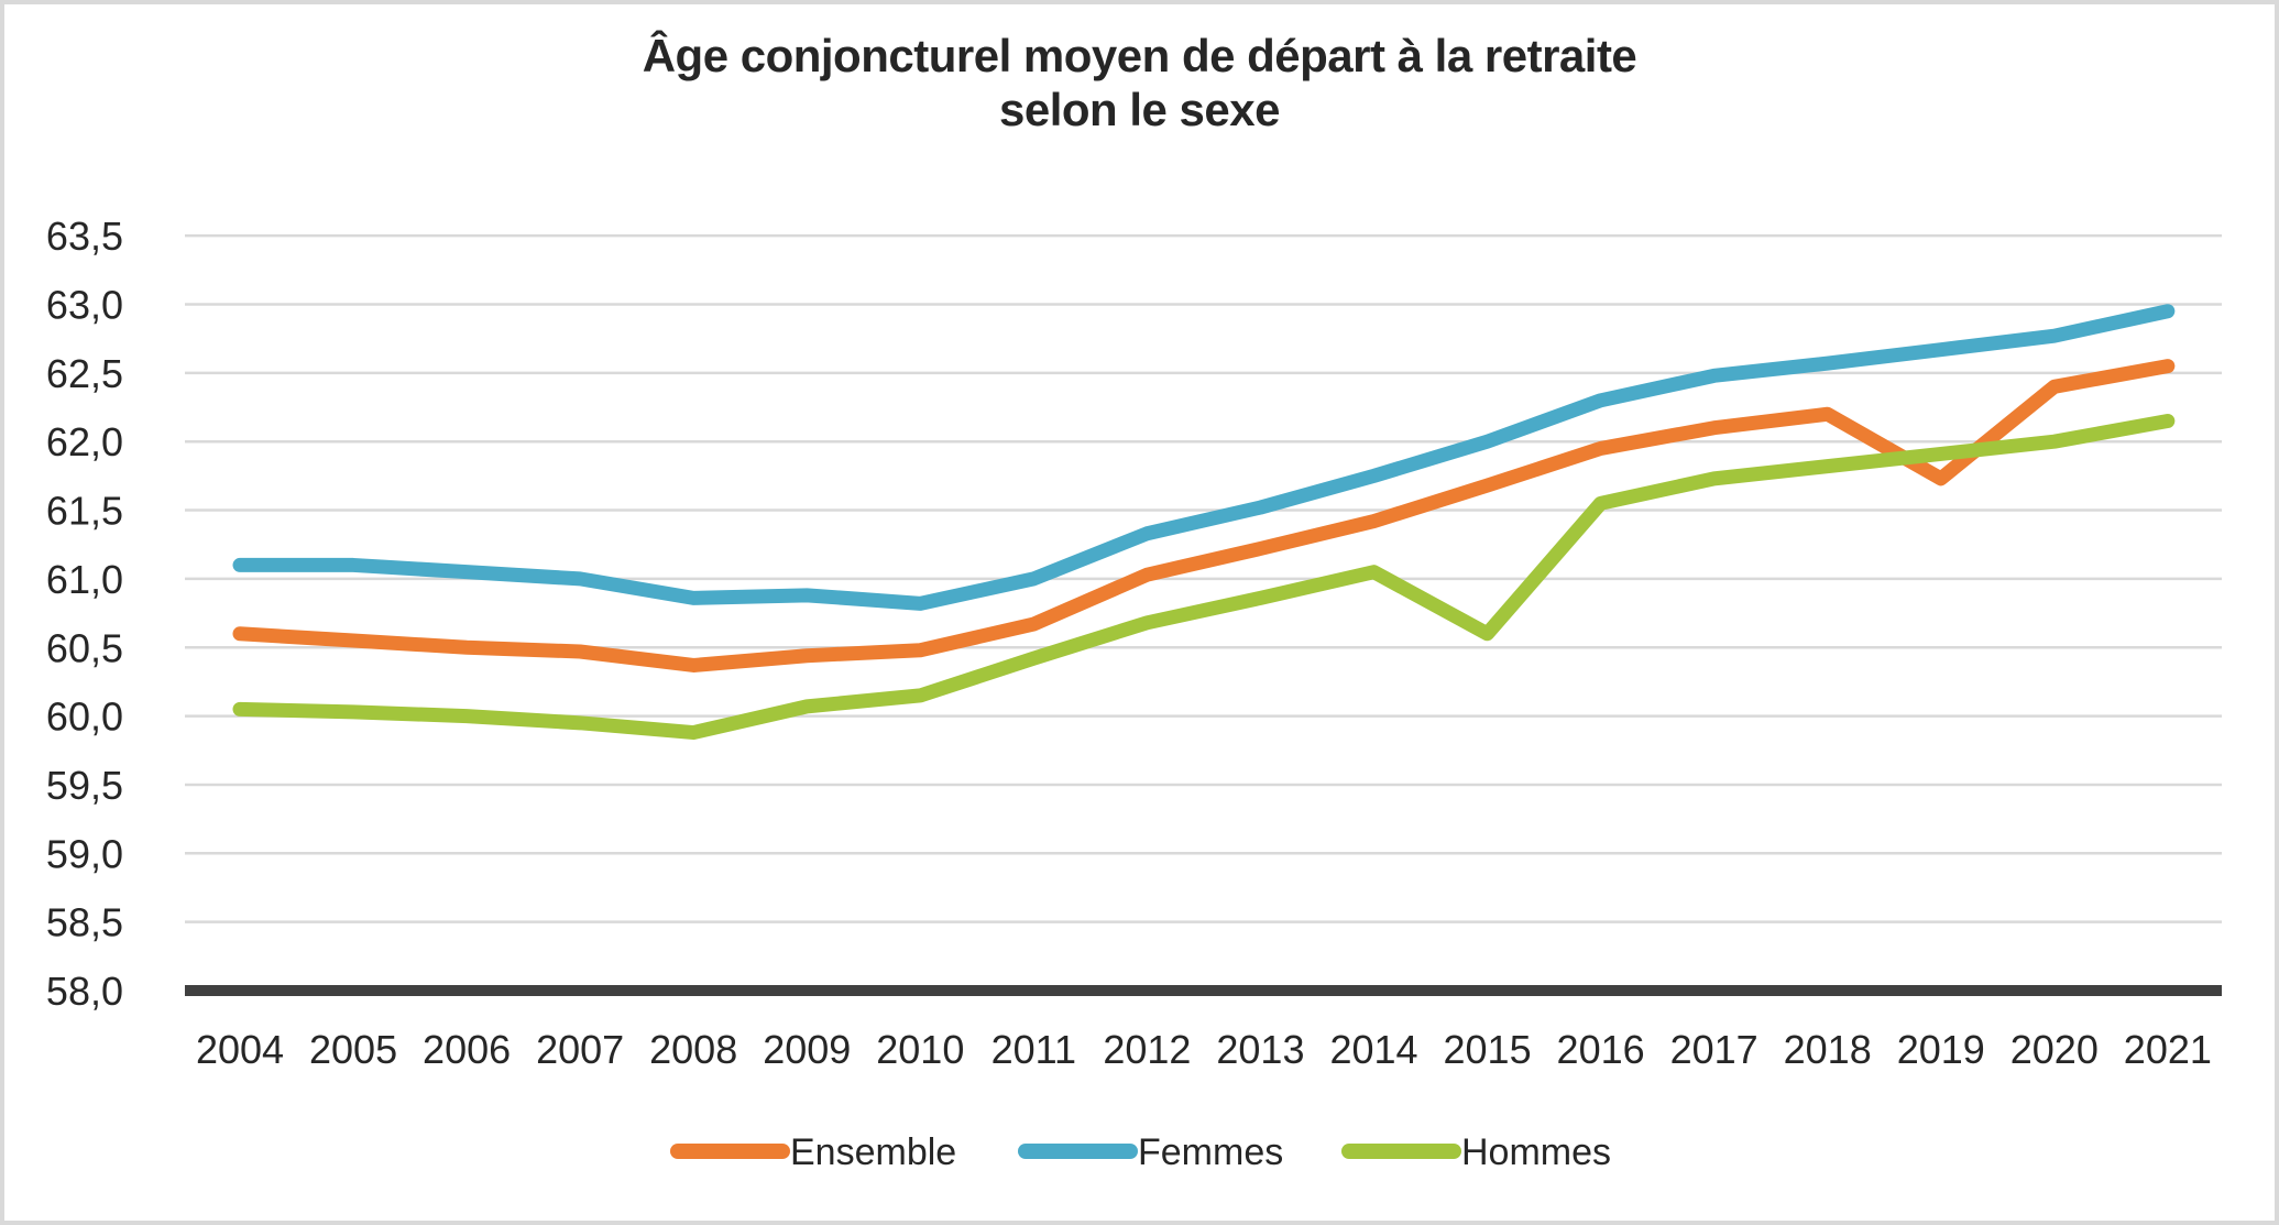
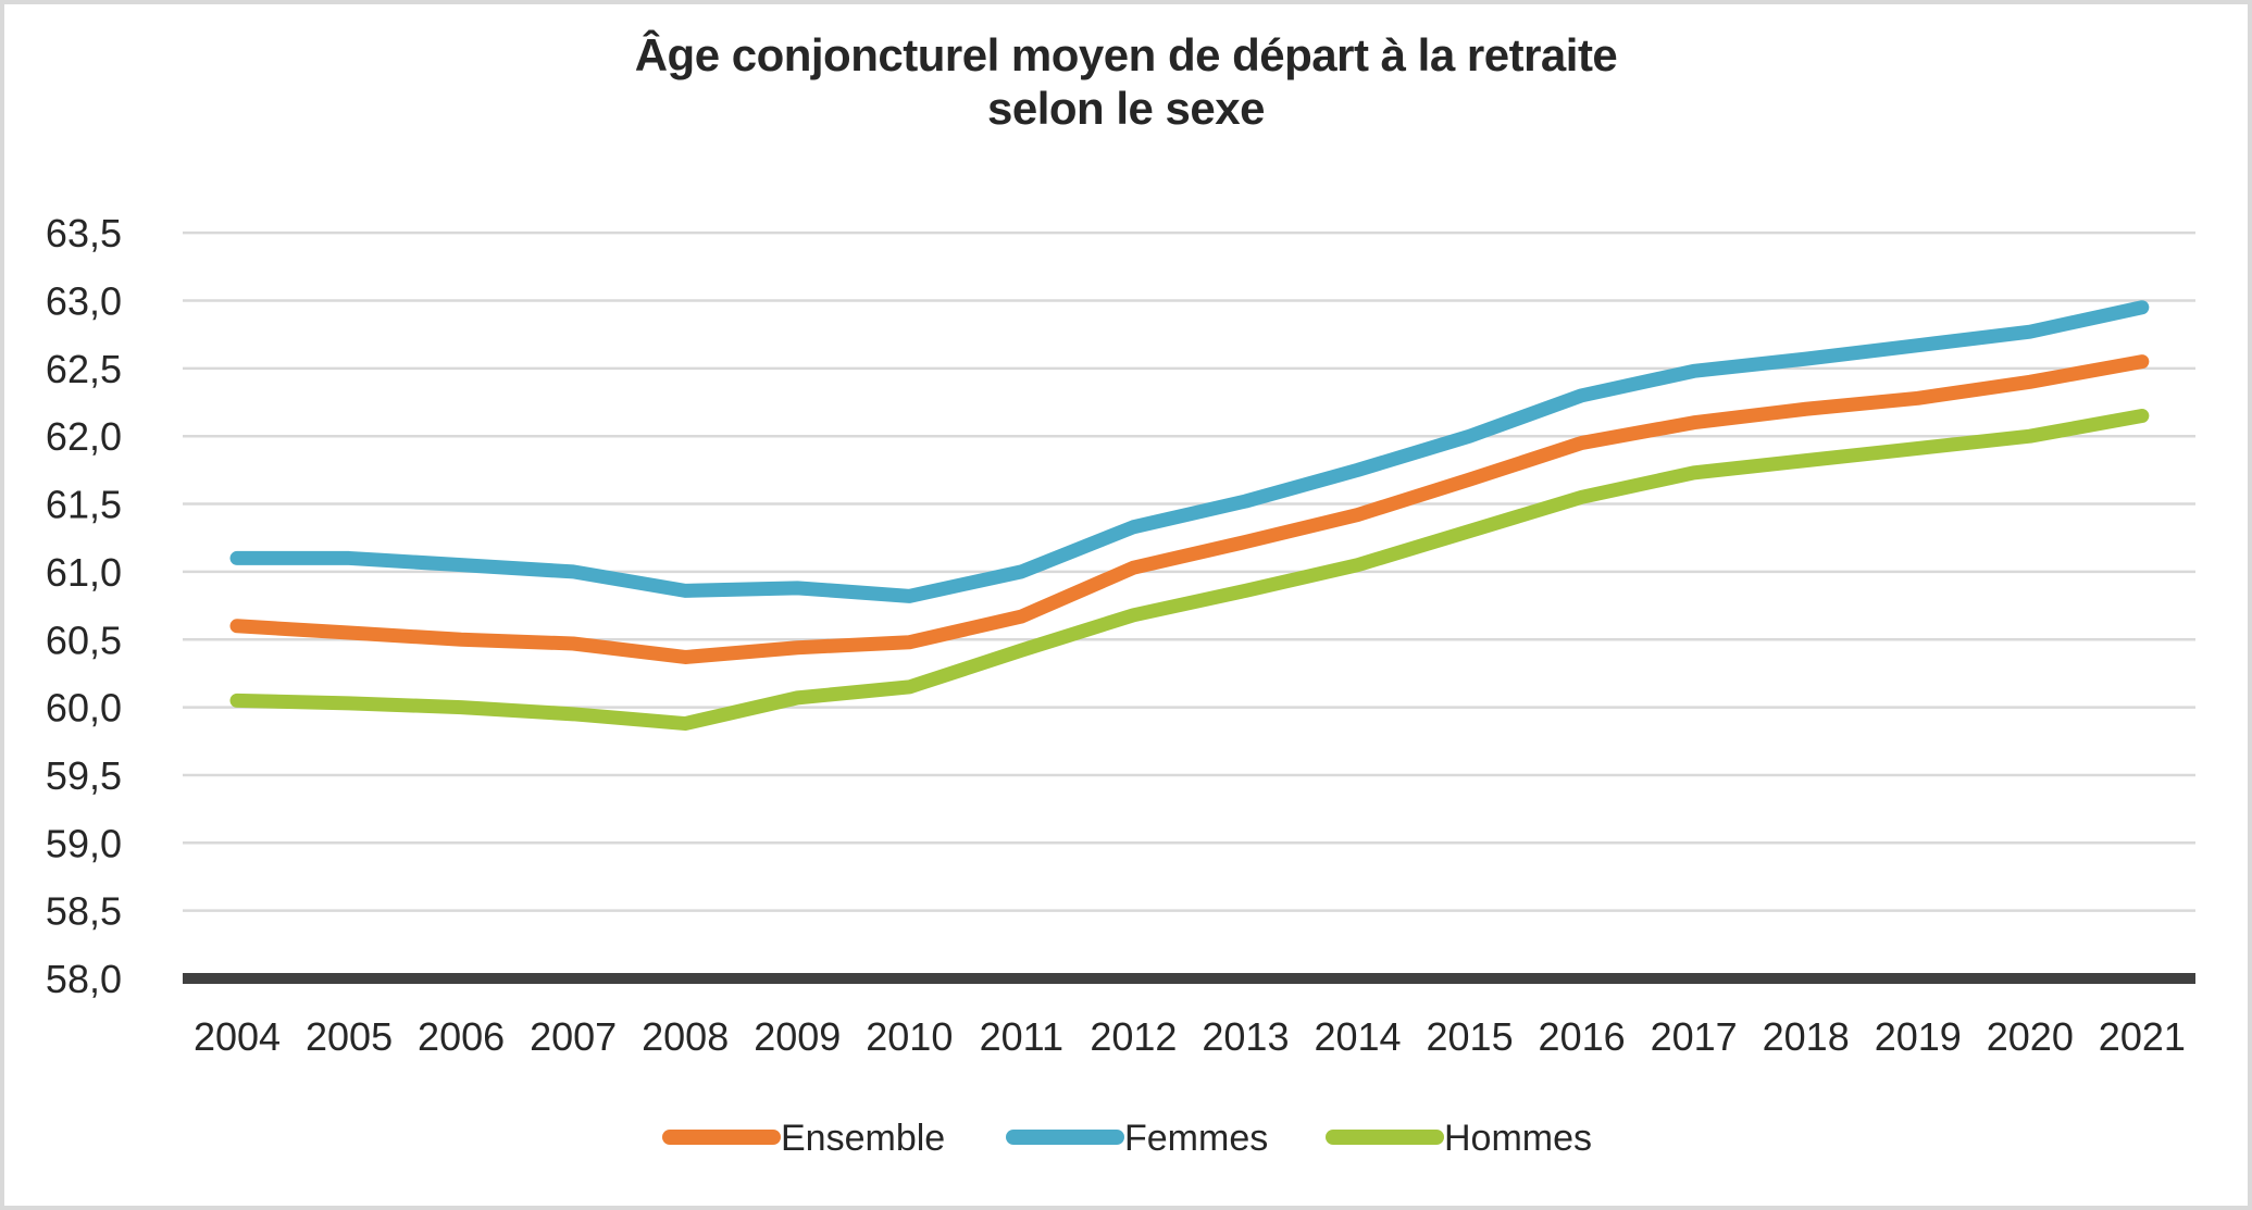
Hommes/2015: 60,60 -> 61,30
Ensemble/2019: 61,73 -> 62,28
